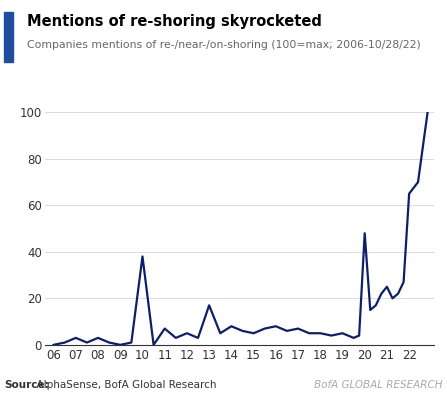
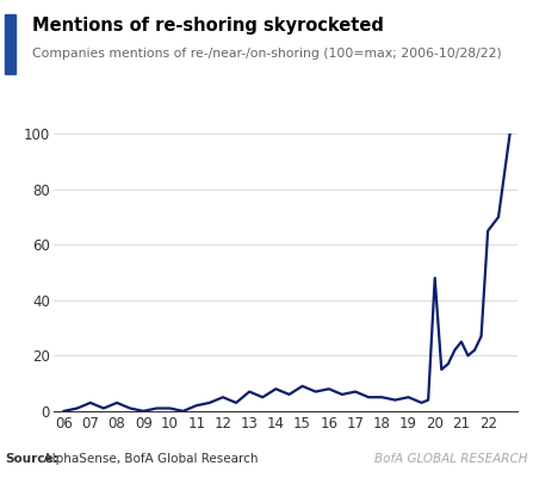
10: 38 -> 1
11: 7 -> 2
13: 17 -> 7
15: 5 -> 9
